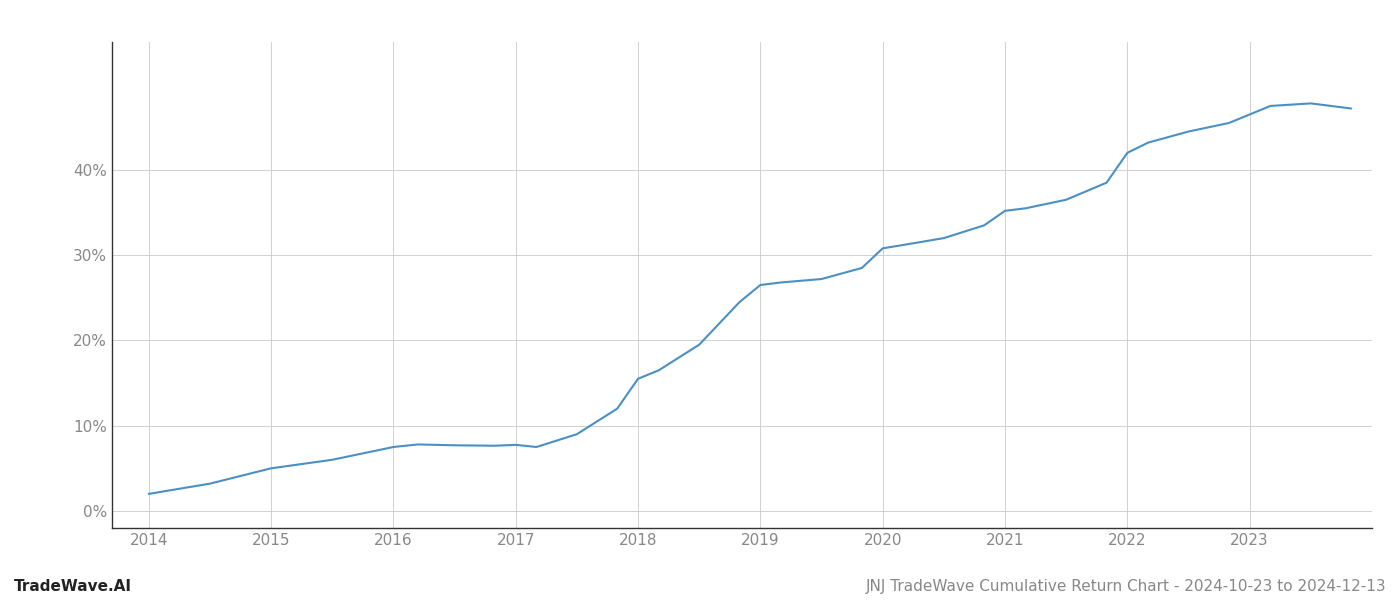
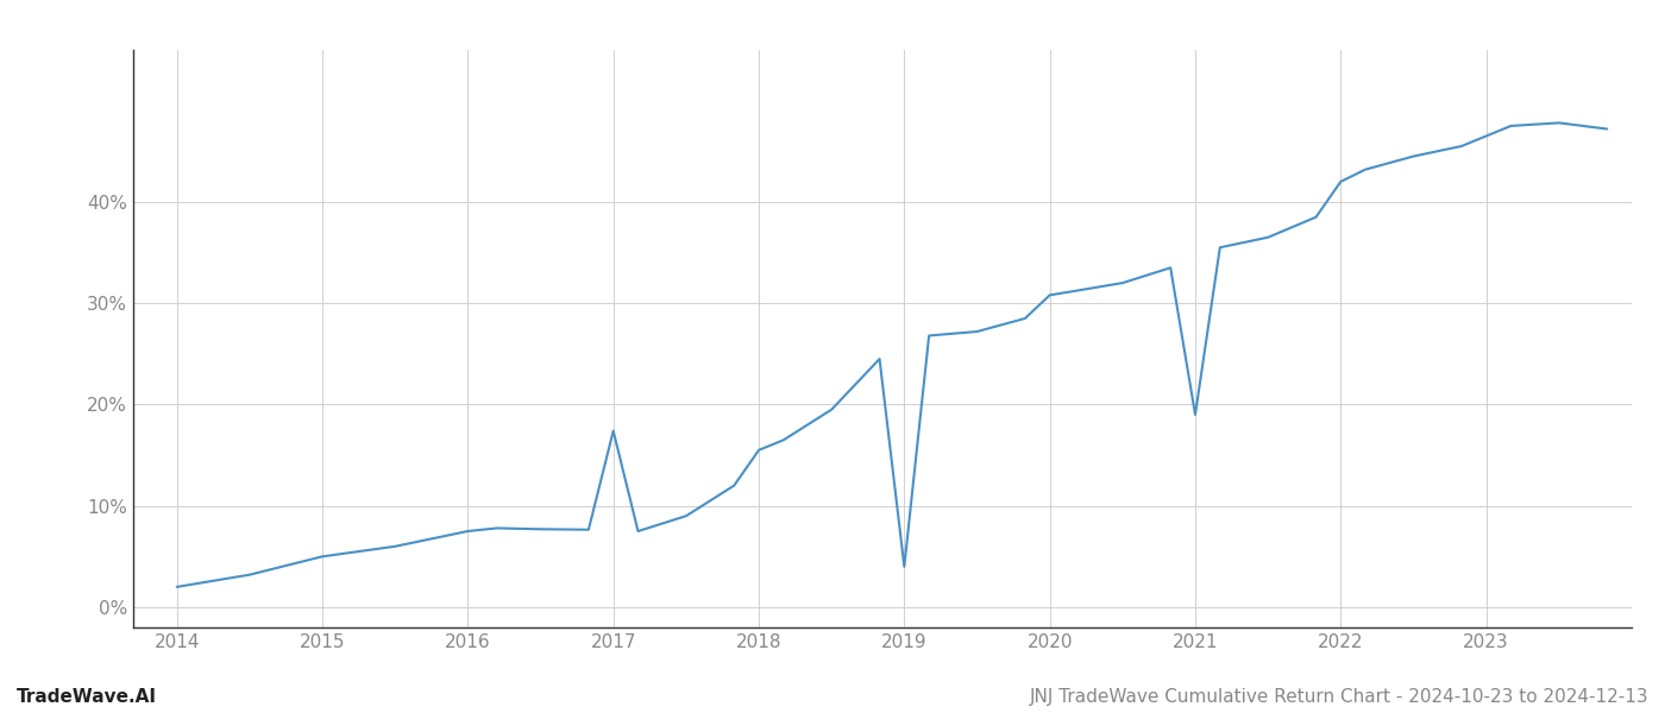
2017: 7.8% -> 17.4%
2019: 26.5% -> 4.0%
2021: 35.2% -> 19.0%
